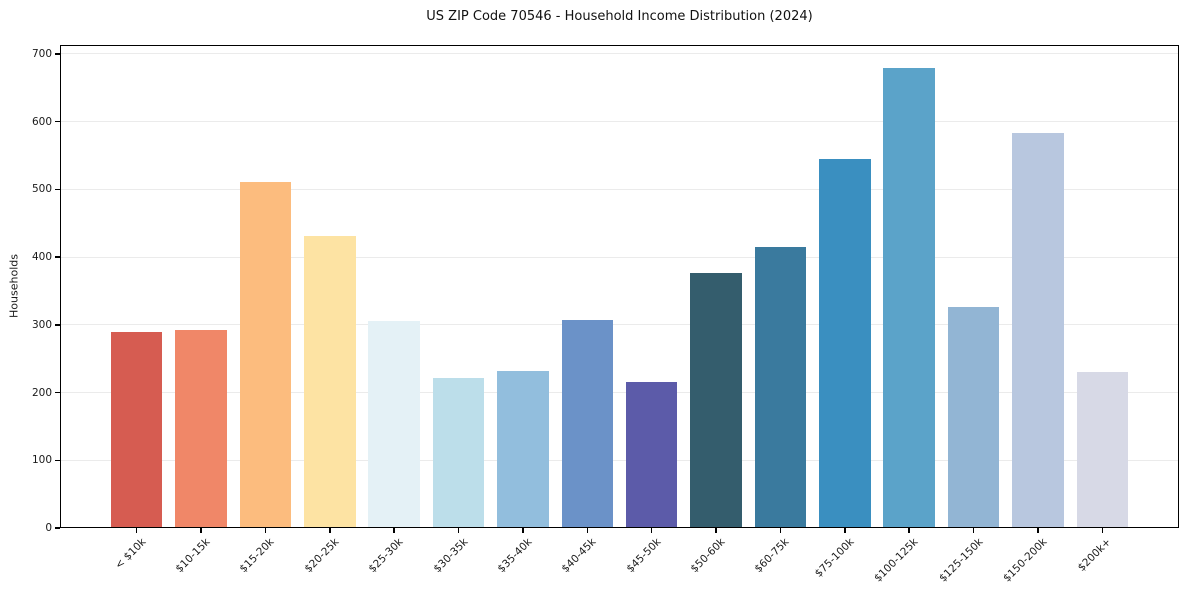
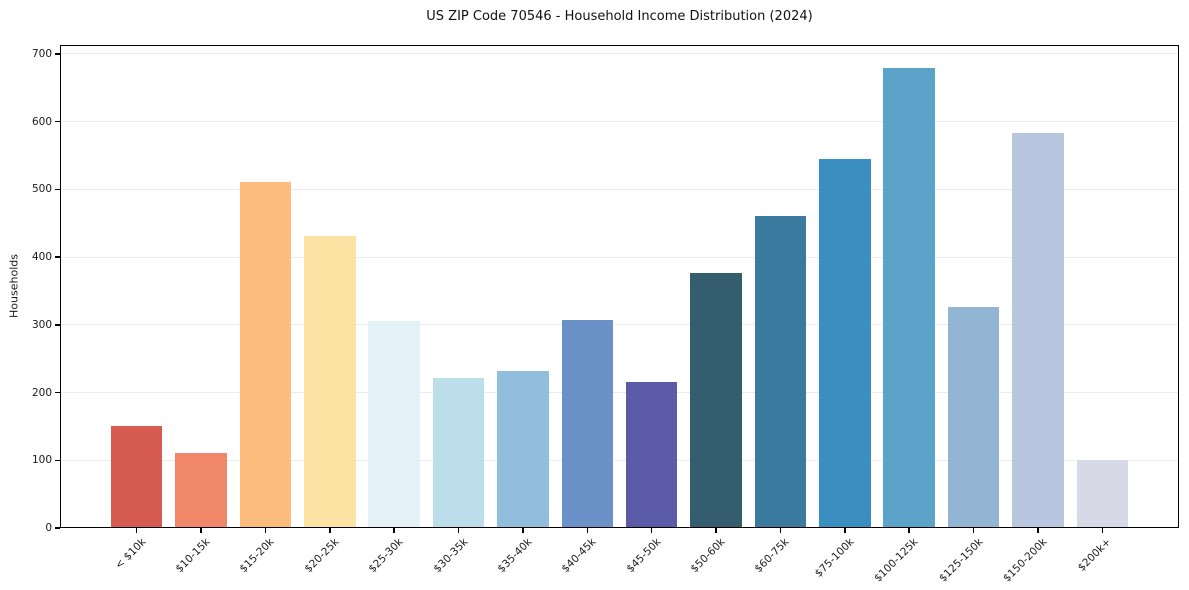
< $10k: 290 -> 150
$10-15k: 290 -> 110
$60-75k: 420 -> 460
$200k+: 230 -> 100
